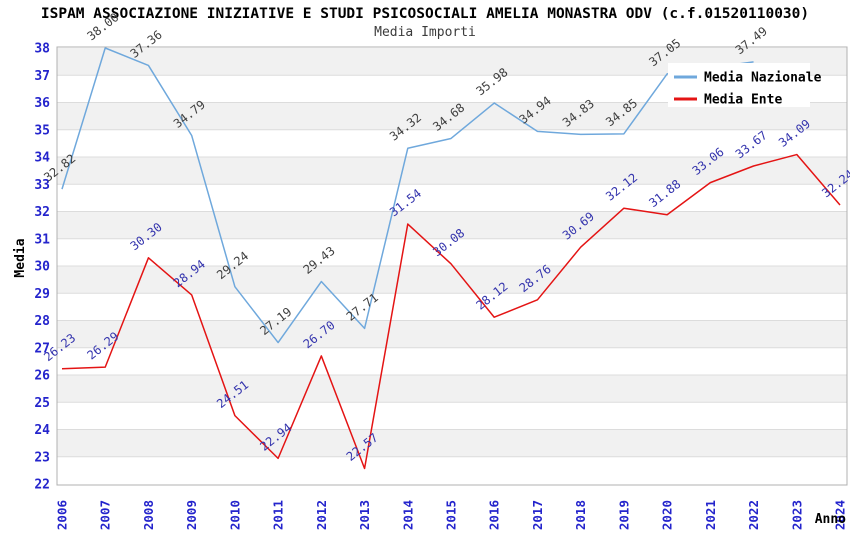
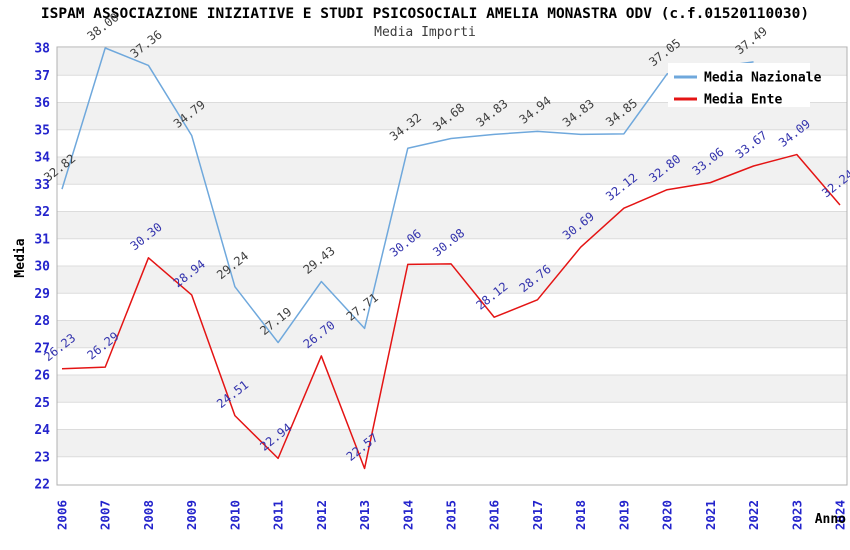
Media Ente/2014: 31.54 -> 30.06
Media Nazionale/2016: 35.98 -> 34.83
Media Ente/2020: 31.88 -> 32.80
